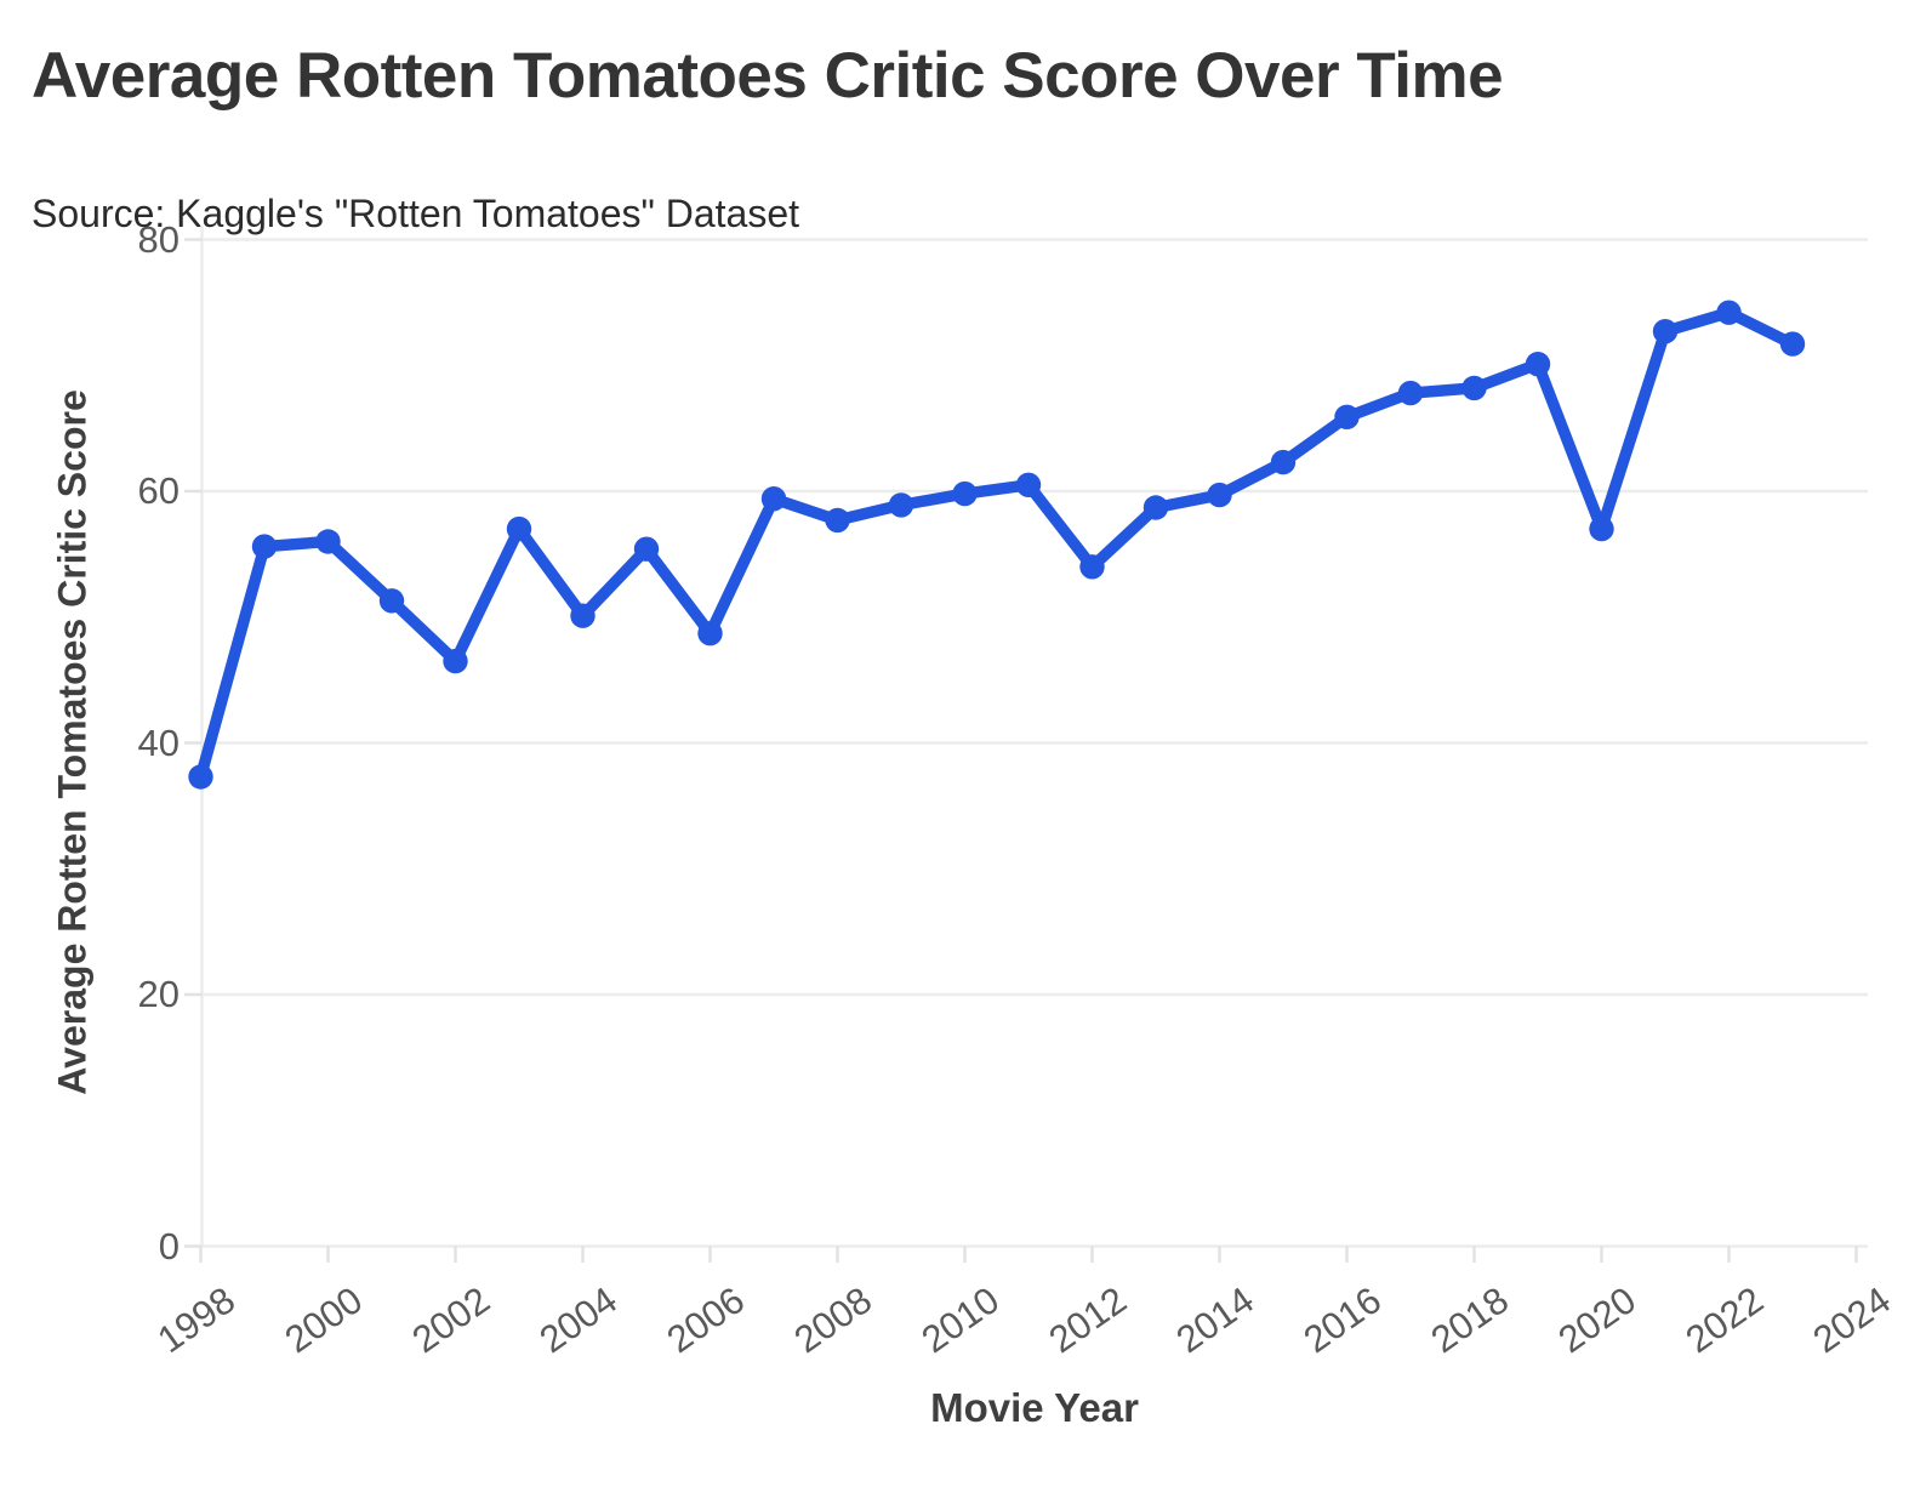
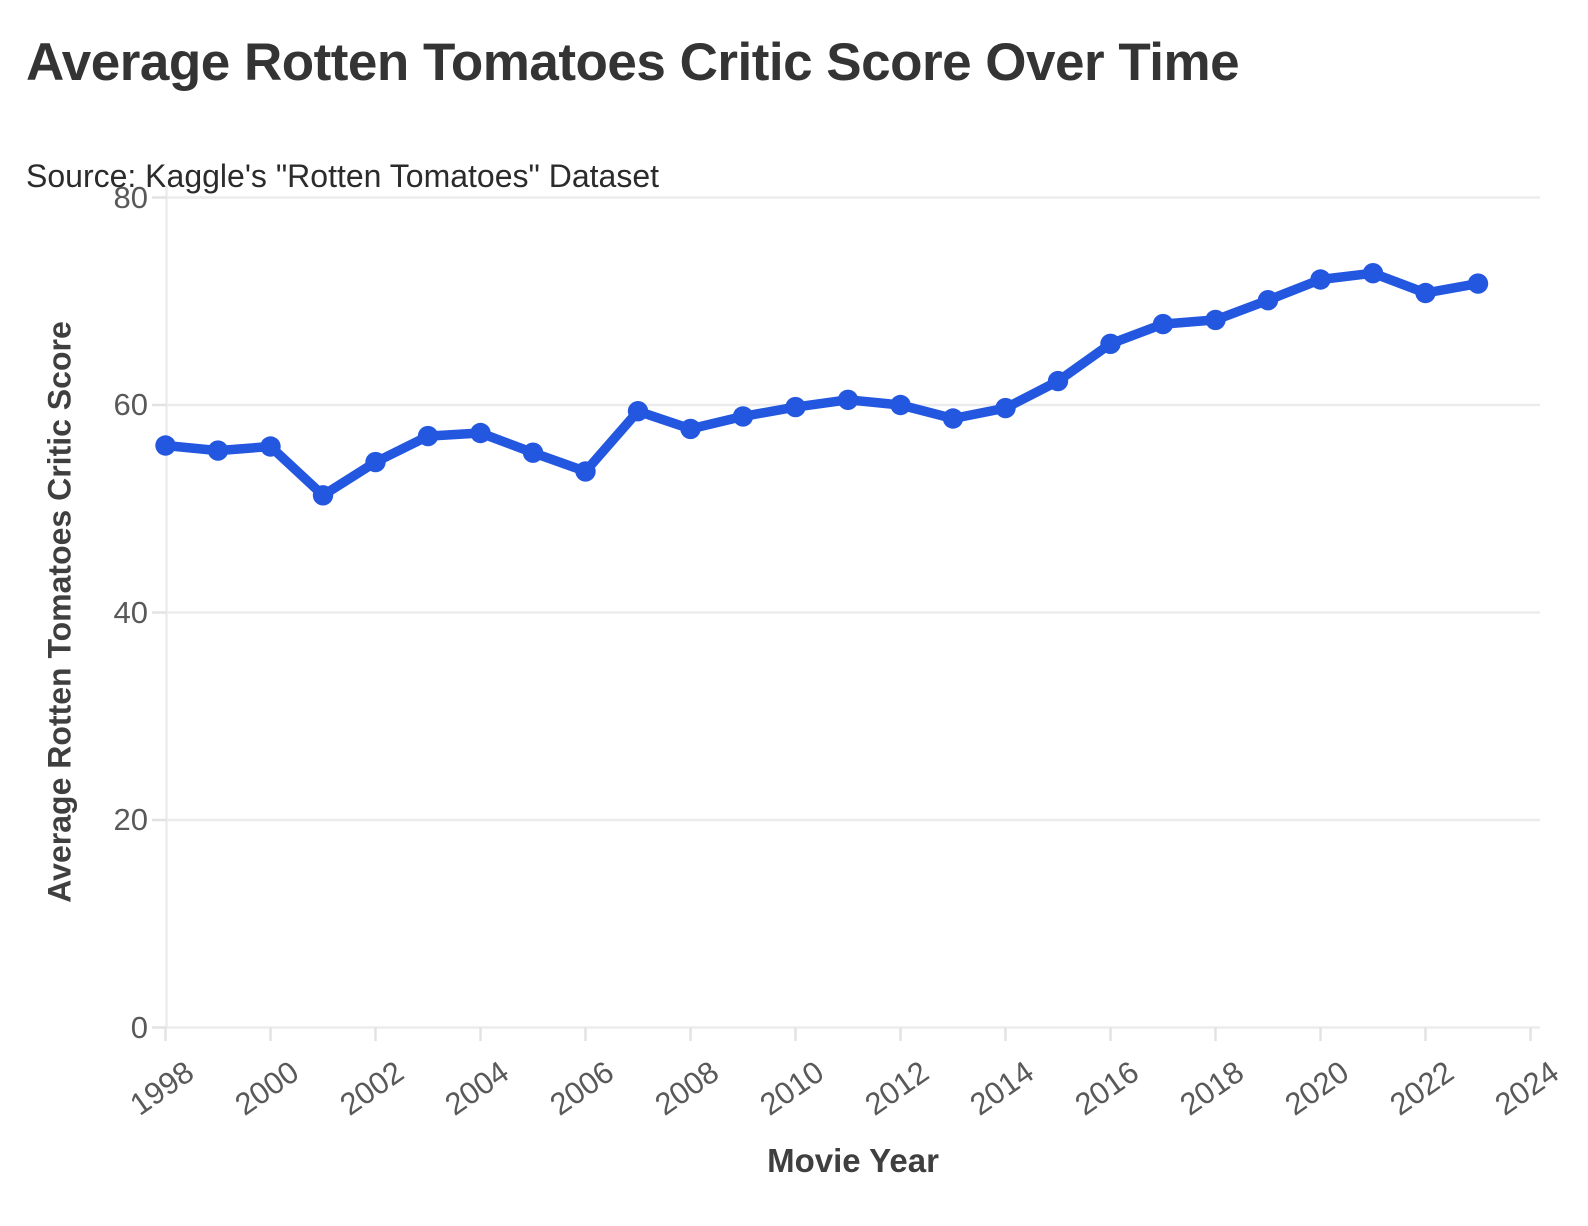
1998: 37.3 -> 56.1
2002: 46.5 -> 54.5
2004: 50.1 -> 57.3
2006: 48.7 -> 53.6
2012: 54.0 -> 60.0
2020: 57.0 -> 72.1
2022: 74.2 -> 70.8
